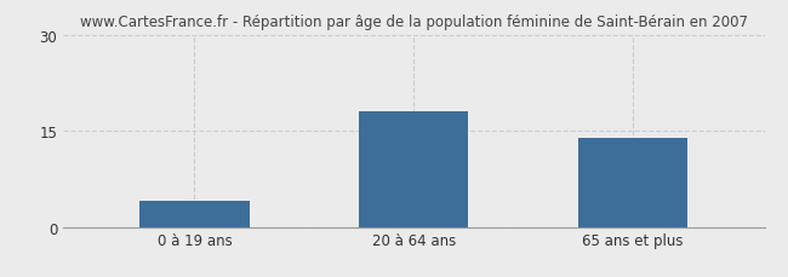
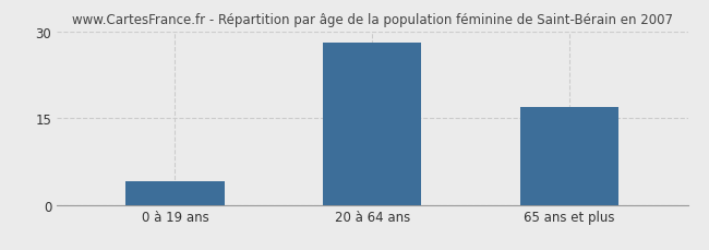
20 à 64 ans: 18 -> 28
65 ans et plus: 14 -> 17
